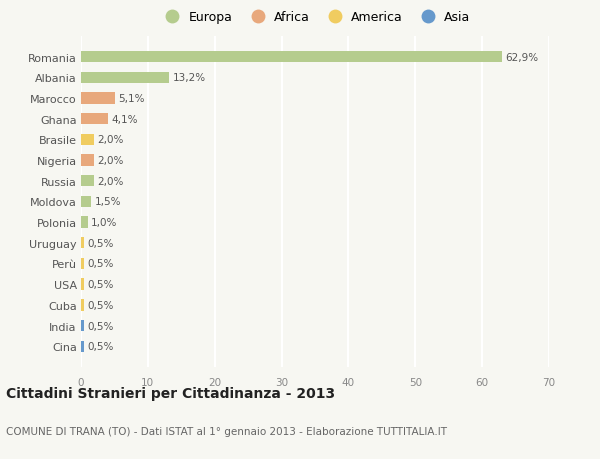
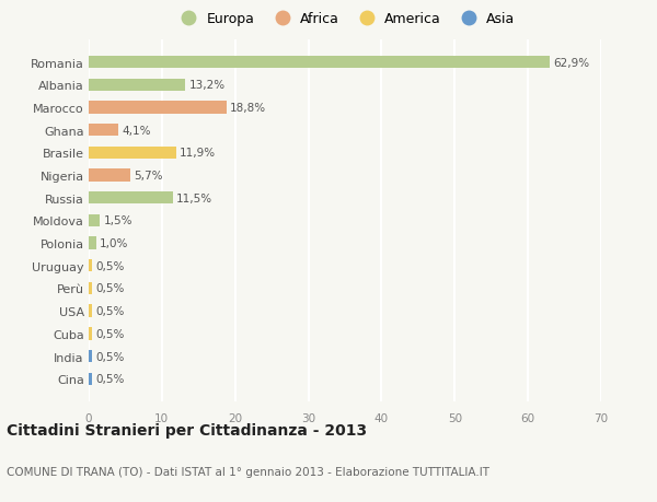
Marocco: 5,1% -> 18,8%
Brasile: 2,0% -> 11,9%
Nigeria: 2,0% -> 5,7%
Russia: 2,0% -> 11,5%
